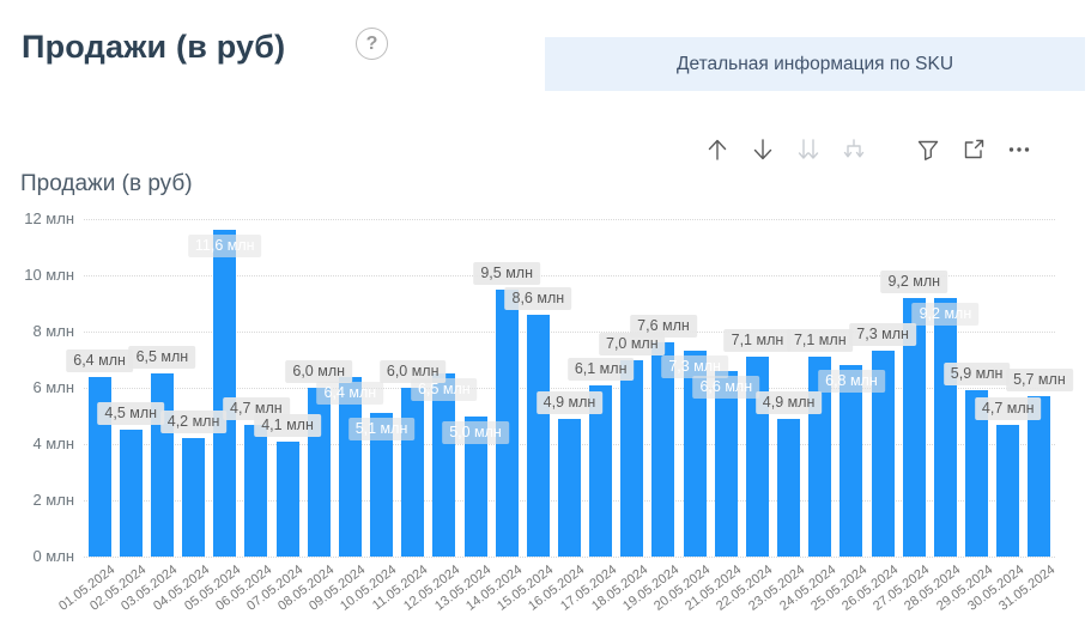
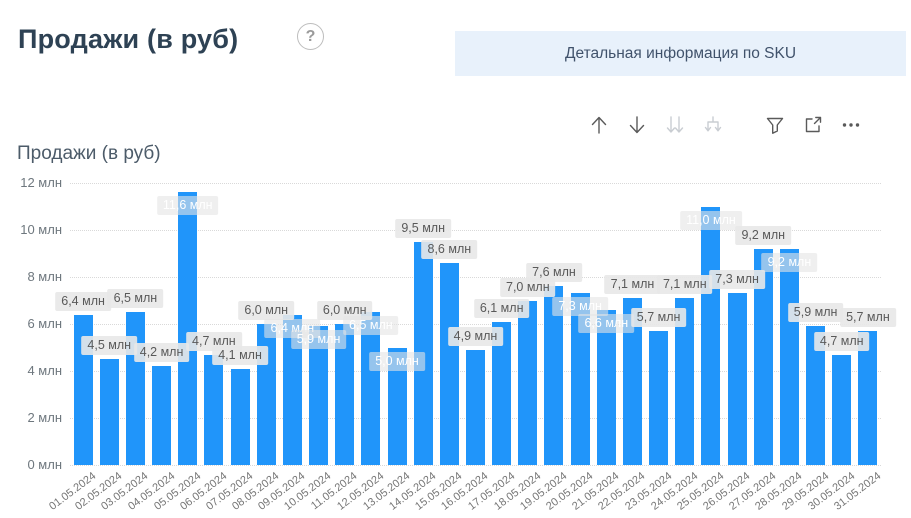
10.05.2024: 5,1 -> 5,9
23.05.2024: 4,9 -> 5,7
25.05.2024: 6,8 -> 11,0
